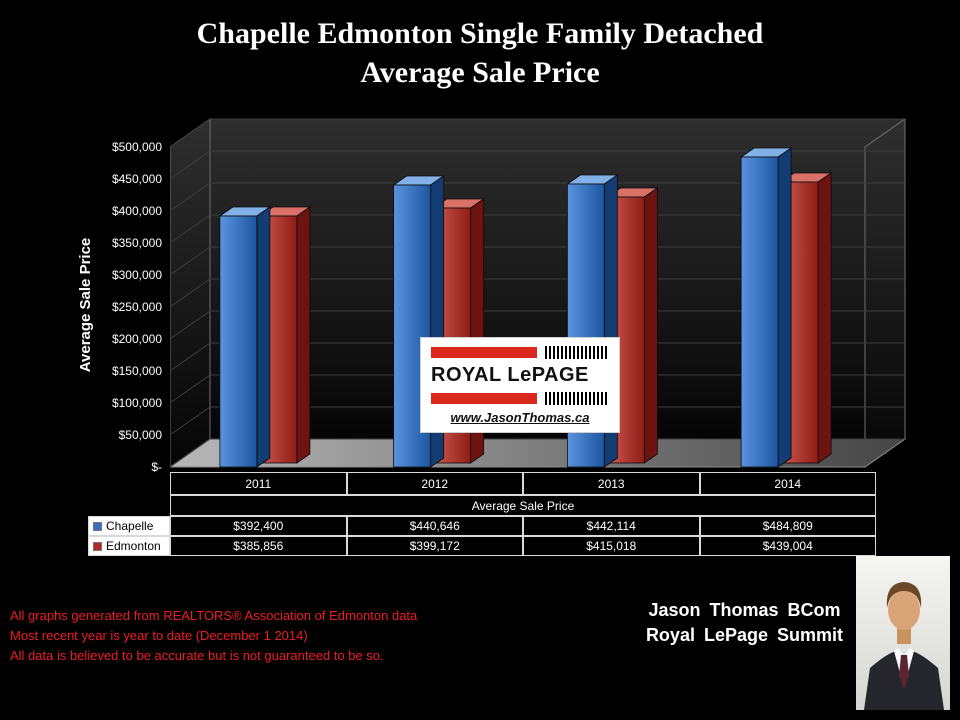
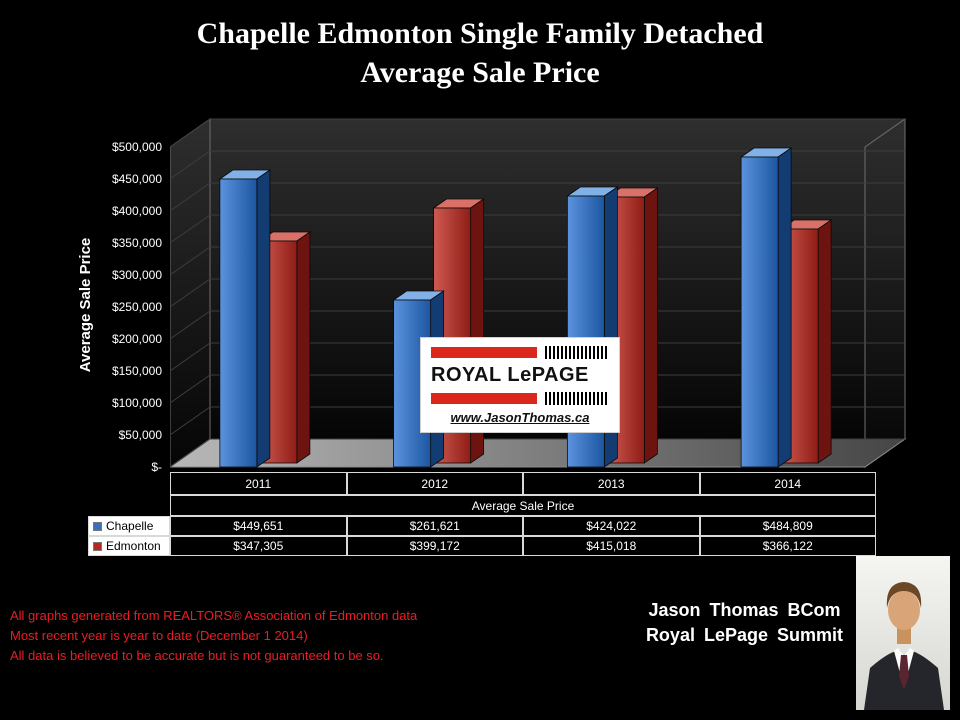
Chapelle/2011: $392,400 -> $449,651
Edmonton/2011: $385,856 -> $347,305
Chapelle/2012: $440,646 -> $261,621
Chapelle/2013: $442,114 -> $424,022
Edmonton/2014: $439,004 -> $366,122
